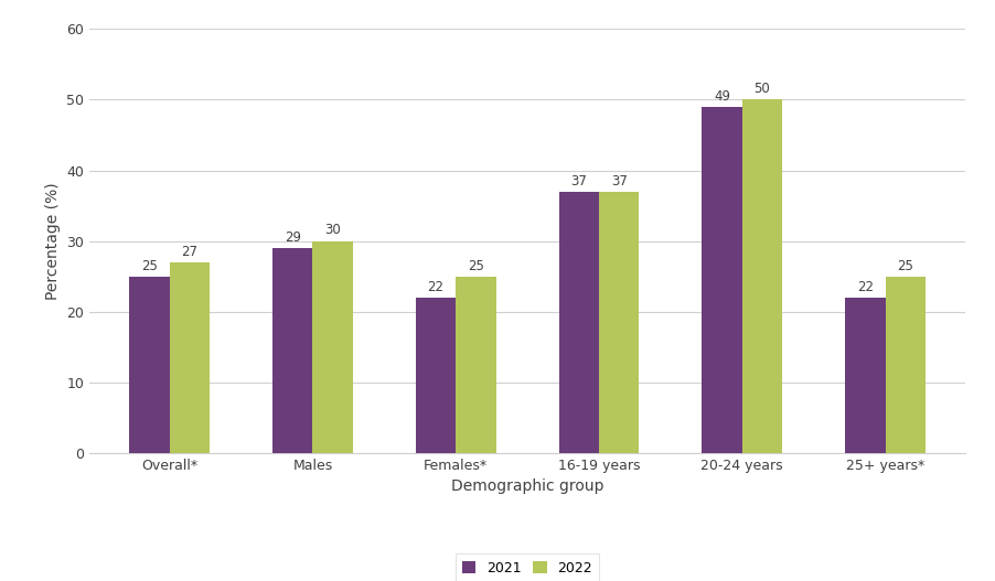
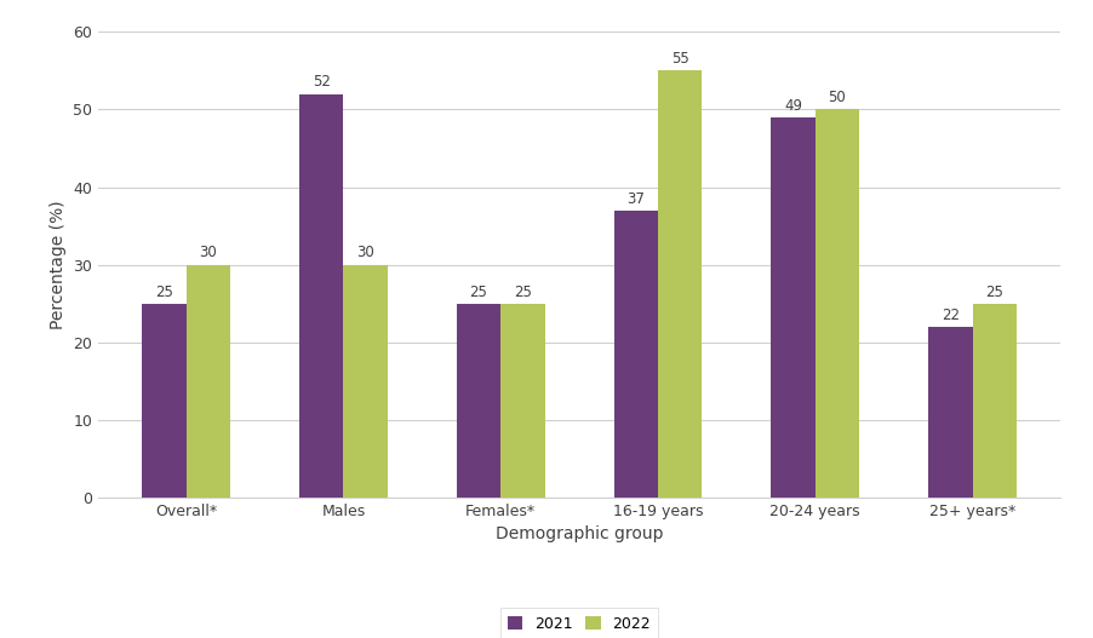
2022/Overall*: 27 -> 30
2021/Males: 29 -> 52
2021/Females*: 22 -> 25
2022/16-19 years: 37 -> 55
